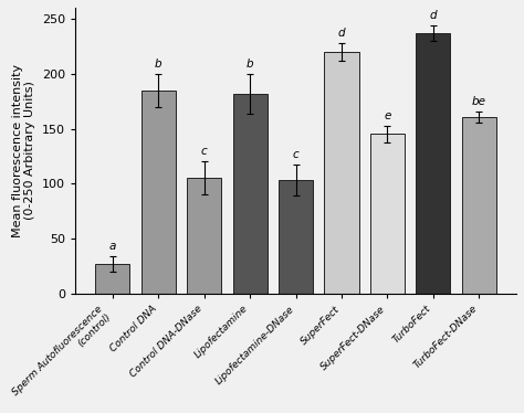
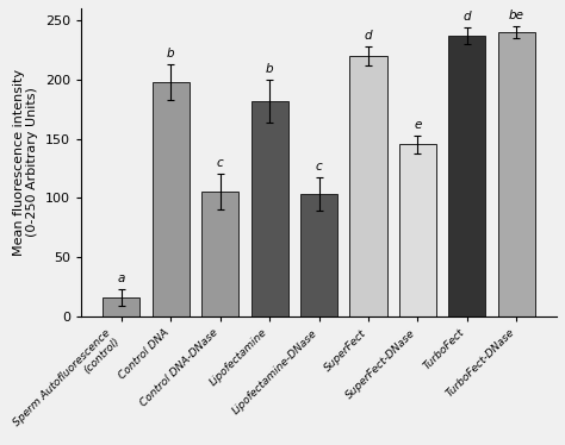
Sperm Autofluorescence (control): 27 -> 16
Control DNA: 185 -> 198
TurboFect-DNase: 161 -> 240
